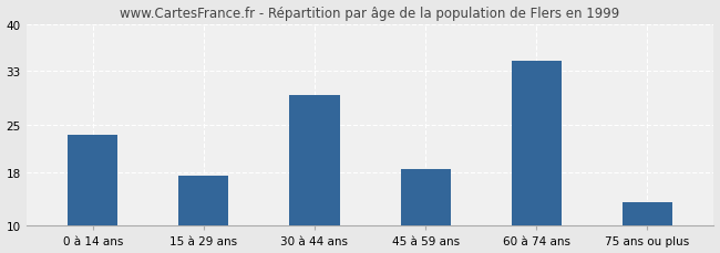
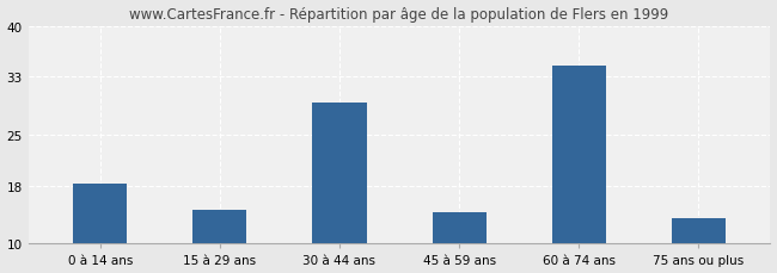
0 à 14 ans: 23.5 -> 18.2
15 à 29 ans: 17.5 -> 14.6
45 à 59 ans: 18.5 -> 14.4
